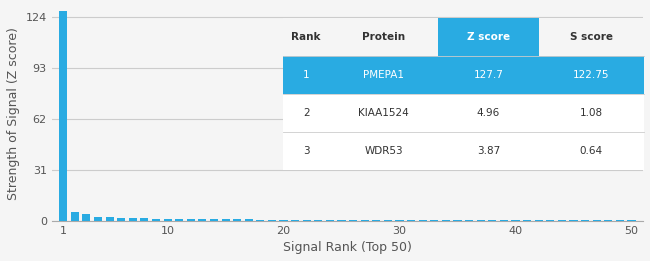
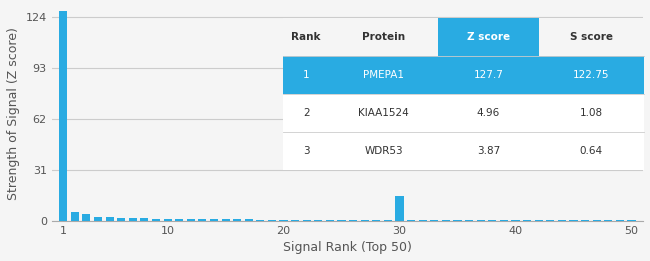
30: 0 -> 15
